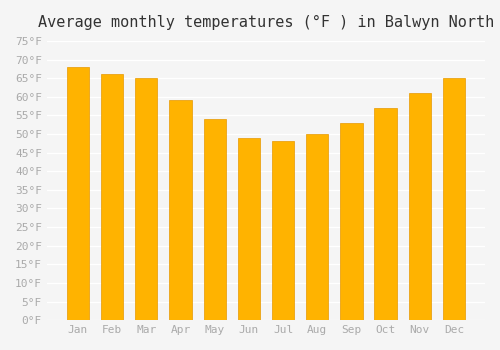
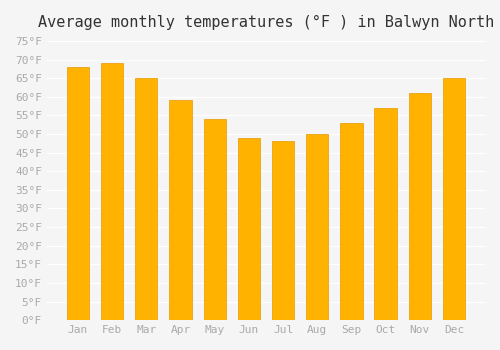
Feb: 66°F -> 69°F
